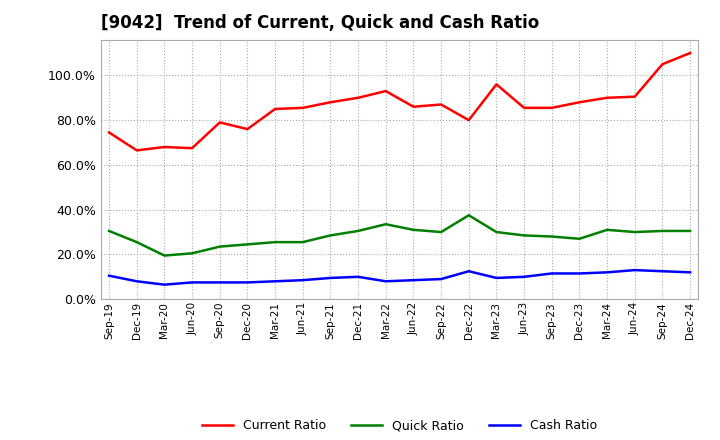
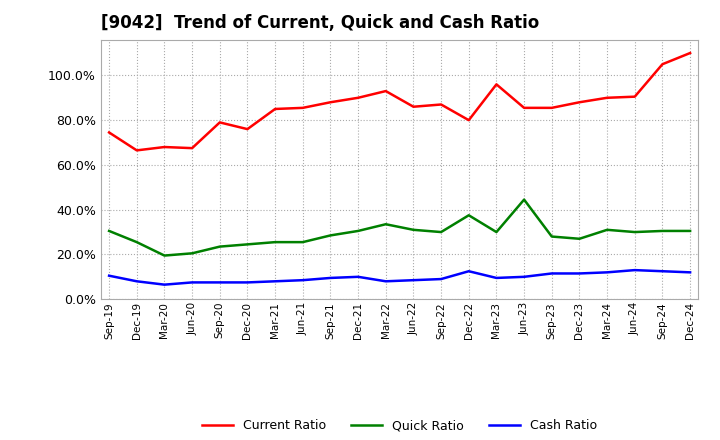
Quick Ratio/Jun-23: 28.5% -> 44.5%
